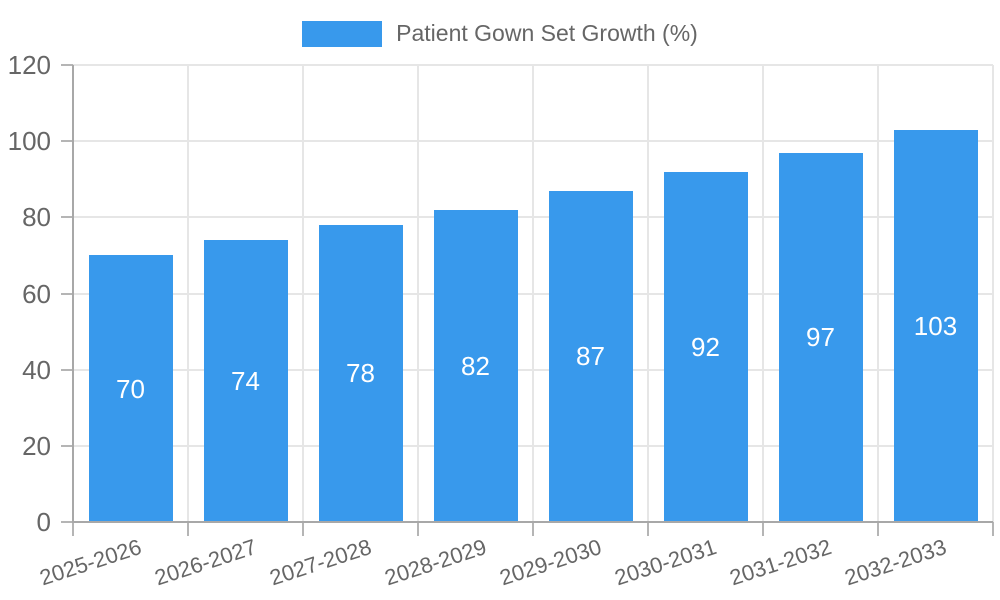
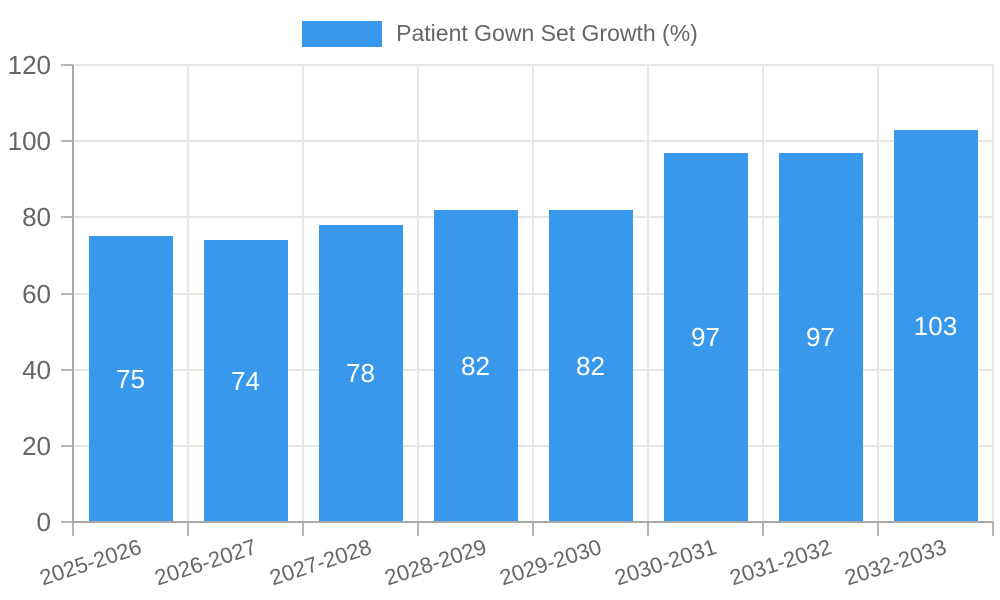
2025-2026: 70 -> 75
2029-2030: 87 -> 82
2030-2031: 92 -> 97
